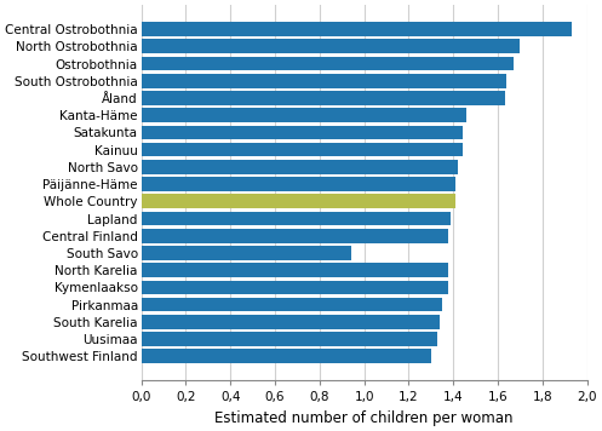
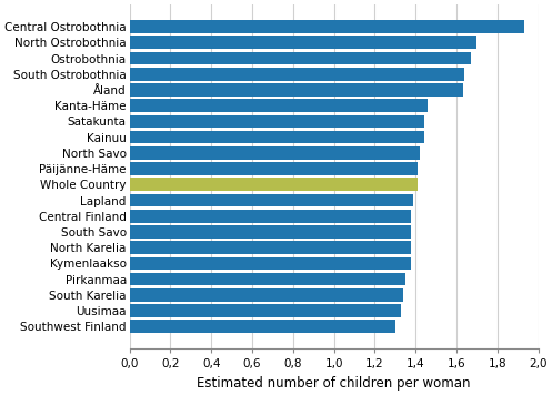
South Savo: 0,94 -> 1,38
